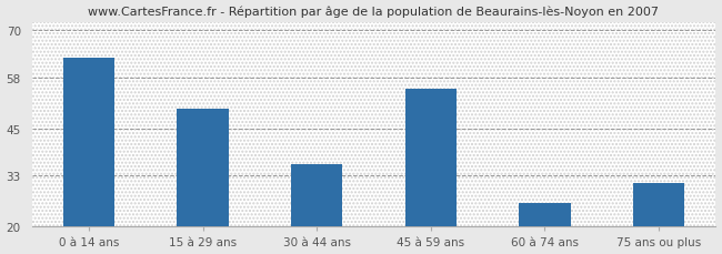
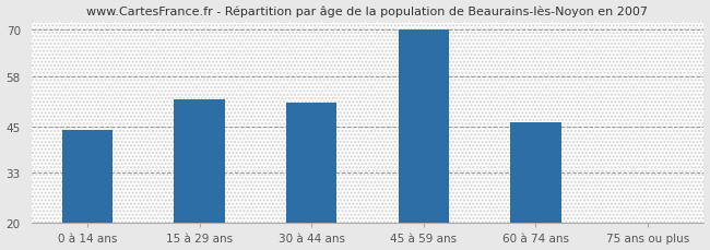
0 à 14 ans: 63 -> 44
15 à 29 ans: 50 -> 52
30 à 44 ans: 36 -> 51
45 à 59 ans: 55 -> 70
60 à 74 ans: 26 -> 46
75 ans ou plus: 31 -> 20
